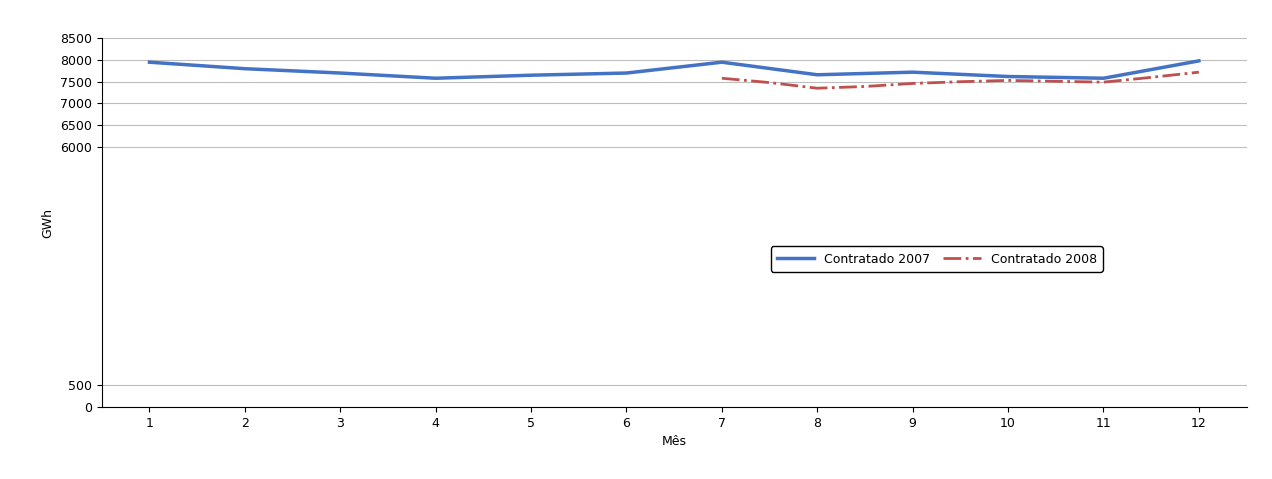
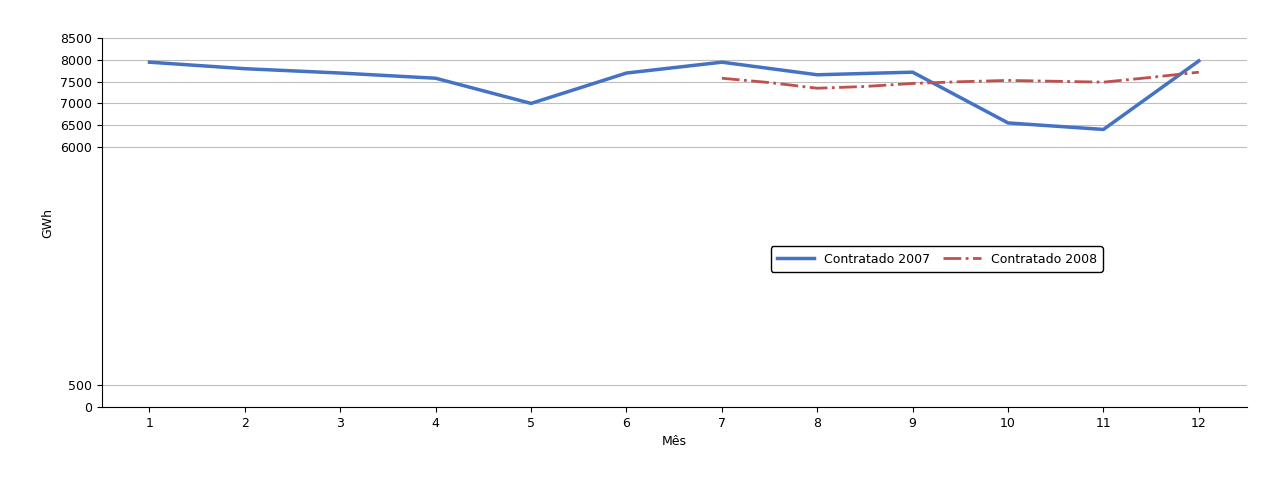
Contratado 2007/5: 7650 -> 7000
Contratado 2007/10: 7620 -> 6550
Contratado 2007/11: 7580 -> 6400
